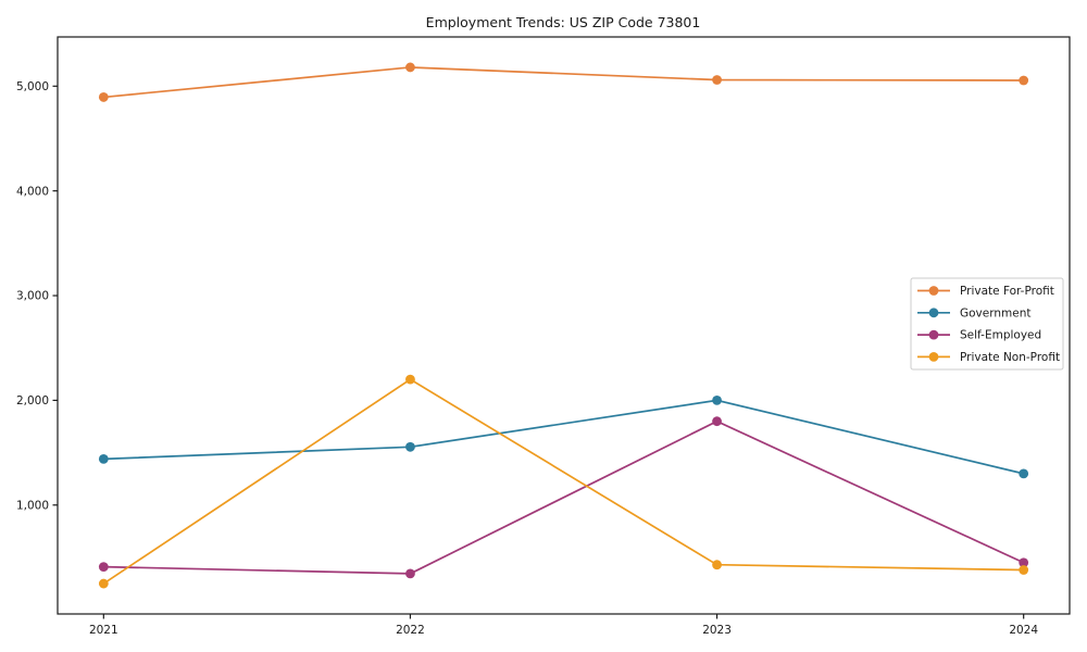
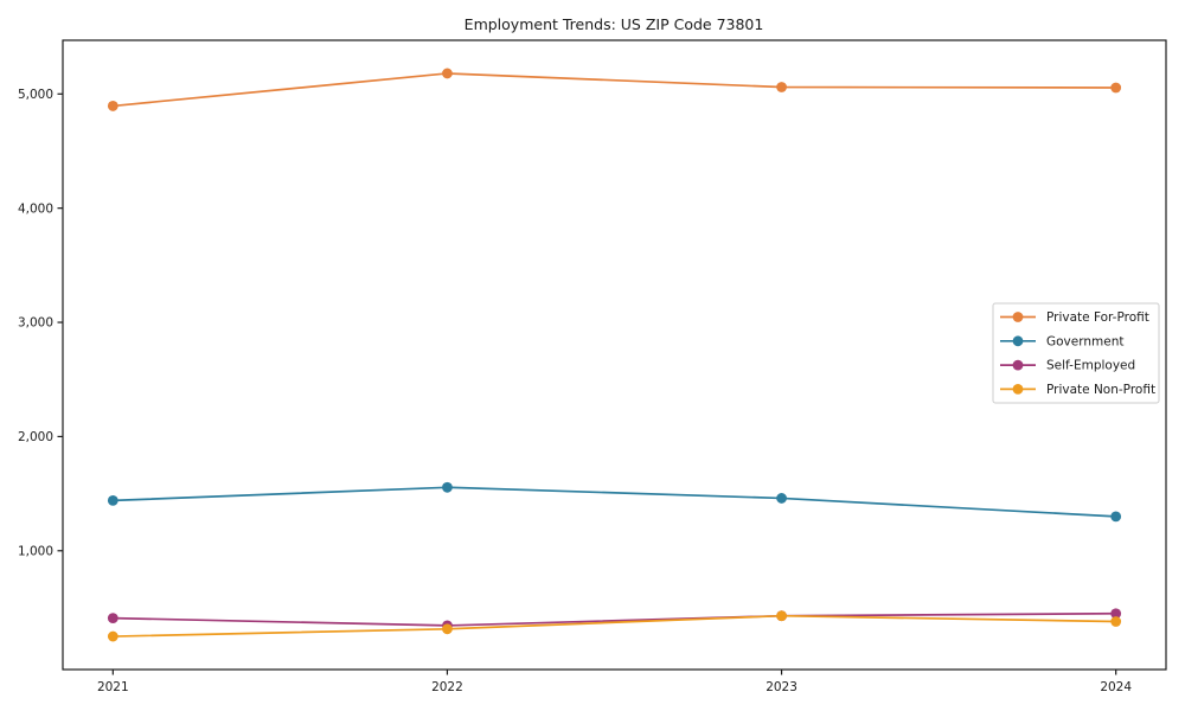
Private Non-Profit/2022: 2200 -> 300
Government/2023: 2000 -> 1500
Self-Employed/2023: 1800 -> 400
